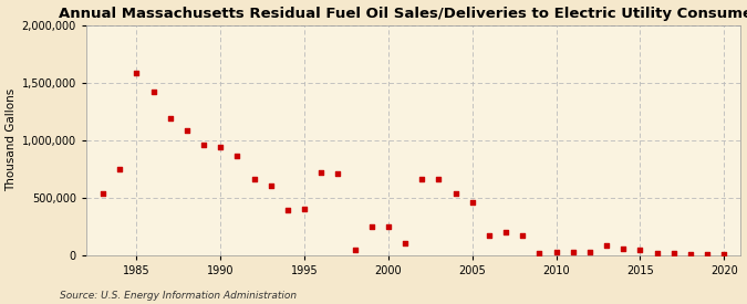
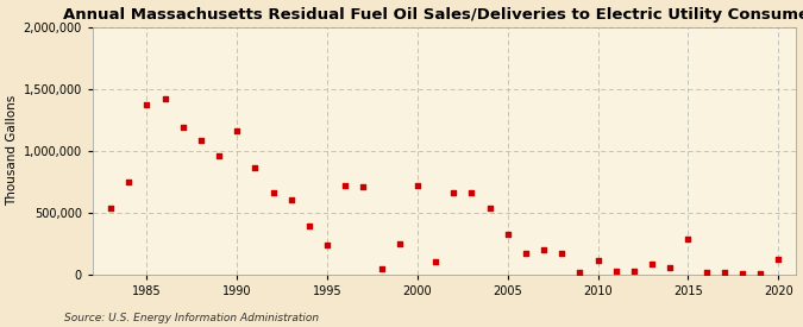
1985: 1,580,000 -> 1,370,000
1990: 940,000 -> 1,160,000
1995: 400,000 -> 240,000
2000: 250,000 -> 720,000
2005: 460,000 -> 330,000
2010: 30,000 -> 120,000
2015: 40,000 -> 290,000
2020: 10,000 -> 130,000
